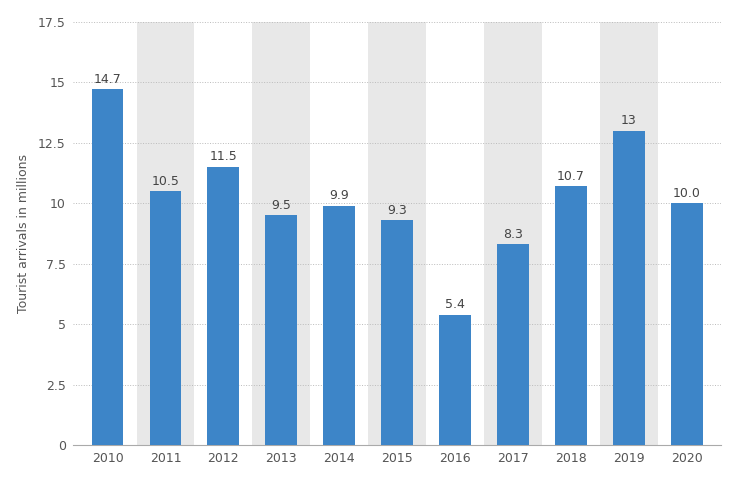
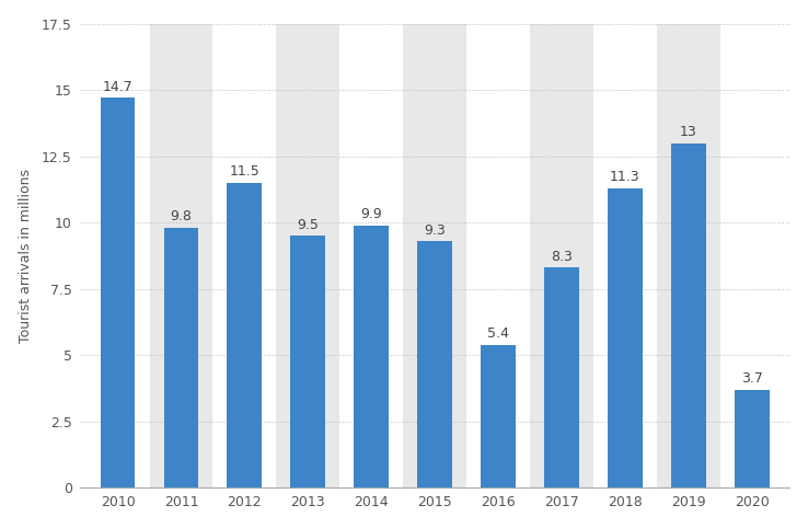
2011: 10.5 -> 9.8
2018: 10.7 -> 11.3
2020: 10.0 -> 3.7
